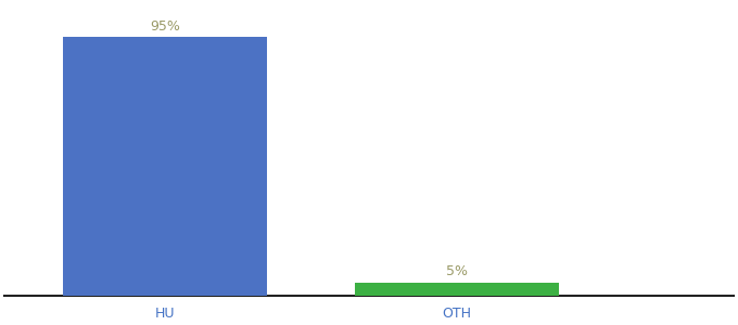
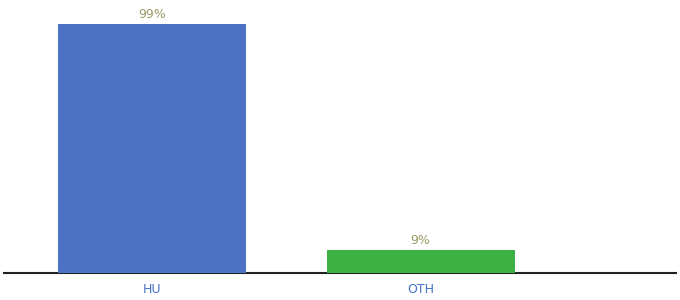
HU: 95% -> 99%
OTH: 5% -> 9%
